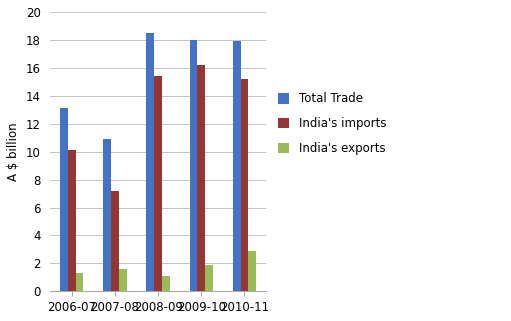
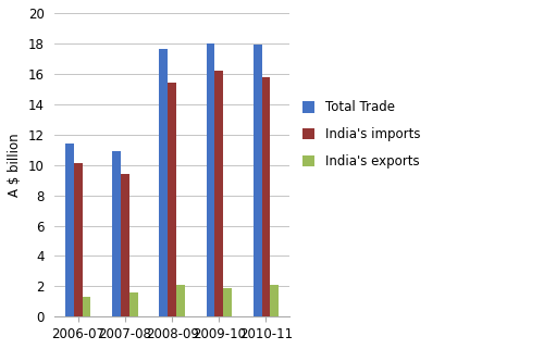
Total Trade/2006-07: 13.1 -> 11.4
India's imports/2007-08: 7.2 -> 9.4
Total Trade/2008-09: 18.5 -> 17.6
India's exports/2008-09: 1.1 -> 2.1
India's imports/2010-11: 15.2 -> 15.8
India's exports/2010-11: 2.9 -> 2.1
